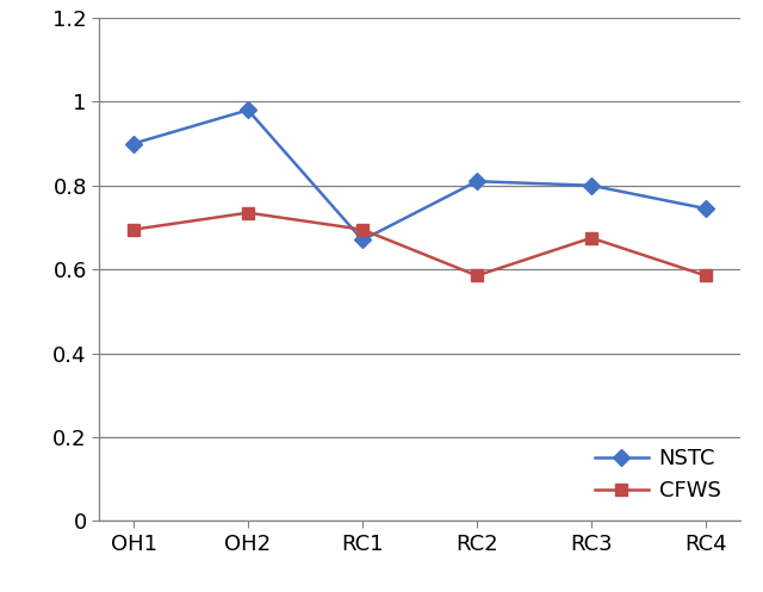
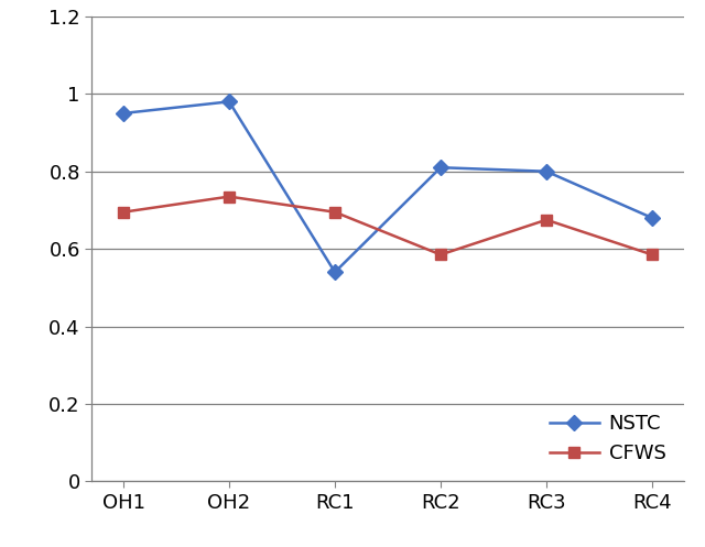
NSTC/OH1: 0.900 -> 0.950
NSTC/RC1: 0.670 -> 0.540
NSTC/RC4: 0.745 -> 0.680
